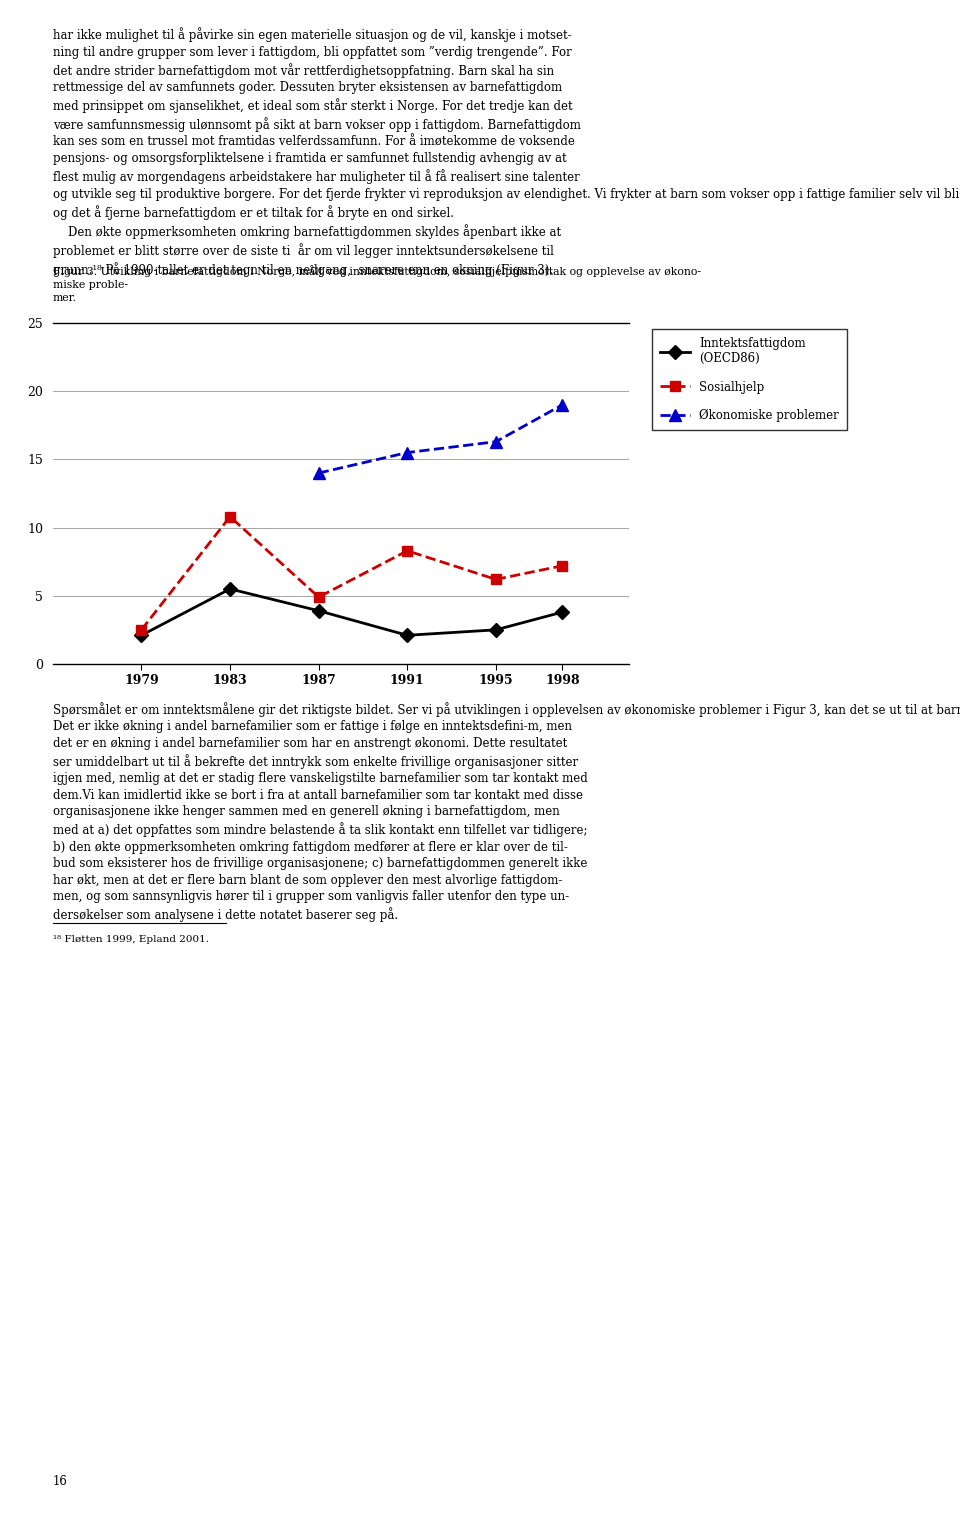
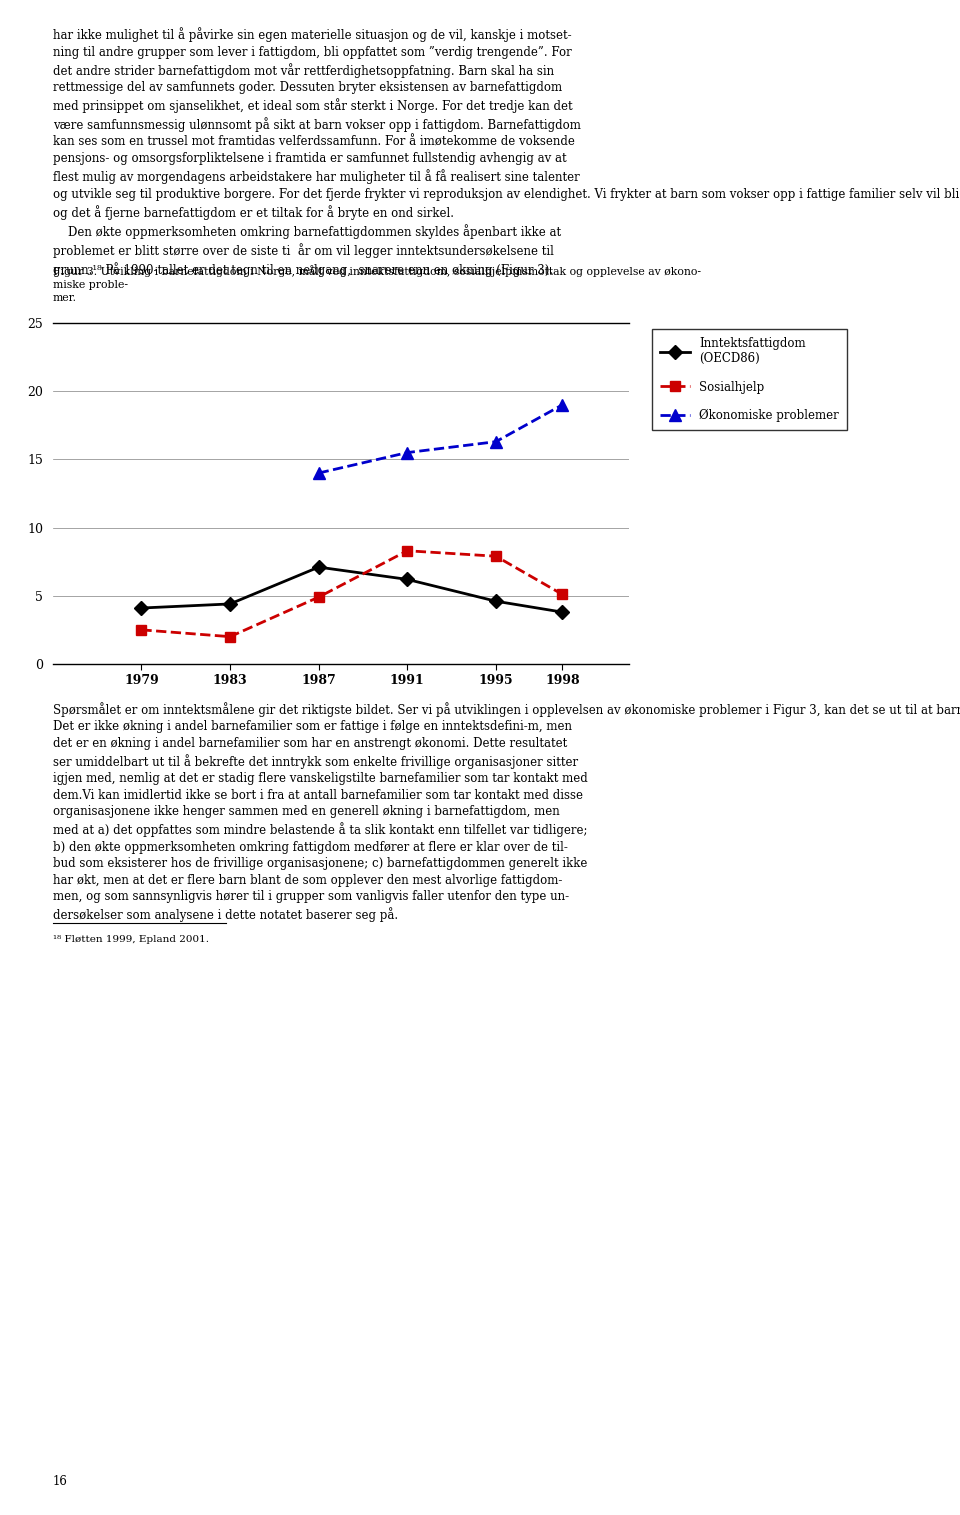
Inntektsfattigdom (OECD86)/1979: 2.1 -> 4.1
Inntektsfattigdom (OECD86)/1983: 5.5 -> 4.4
Sosialhjelp/1983: 10.8 -> 2.0
Inntektsfattigdom (OECD86)/1987: 3.9 -> 7.1
Inntektsfattigdom (OECD86)/1991: 2.1 -> 6.2
Inntektsfattigdom (OECD86)/1995: 2.5 -> 4.6
Sosialhjelp/1995: 6.2 -> 7.9
Sosialhjelp/1998: 7.2 -> 5.1
